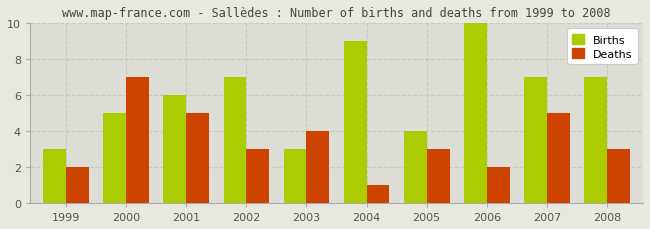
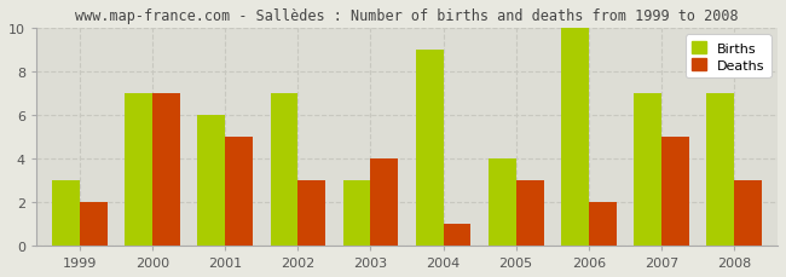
Births/2000: 5 -> 7
